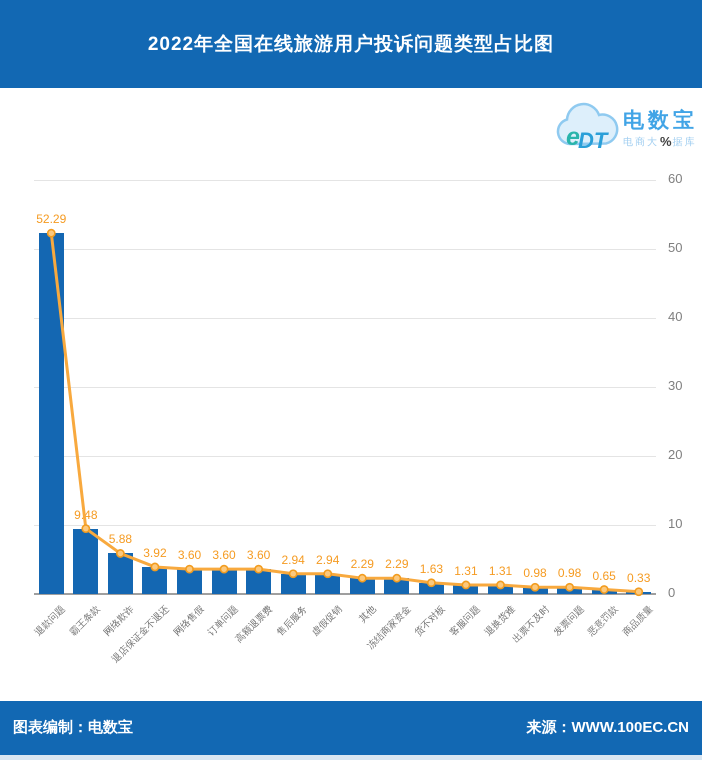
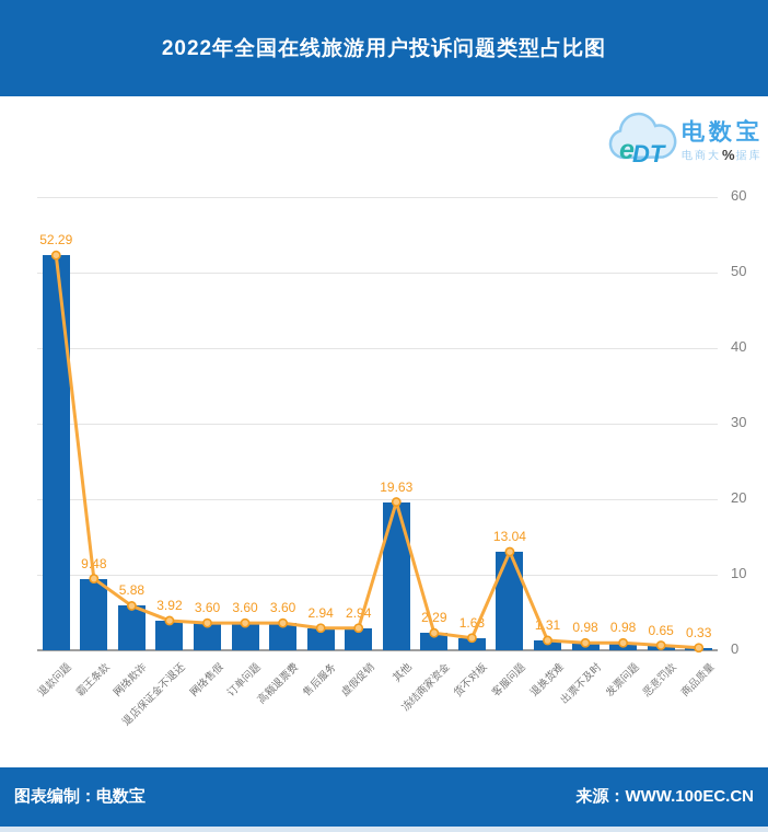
其他: 2.29 -> 19.63
客服问题: 1.31 -> 13.04
